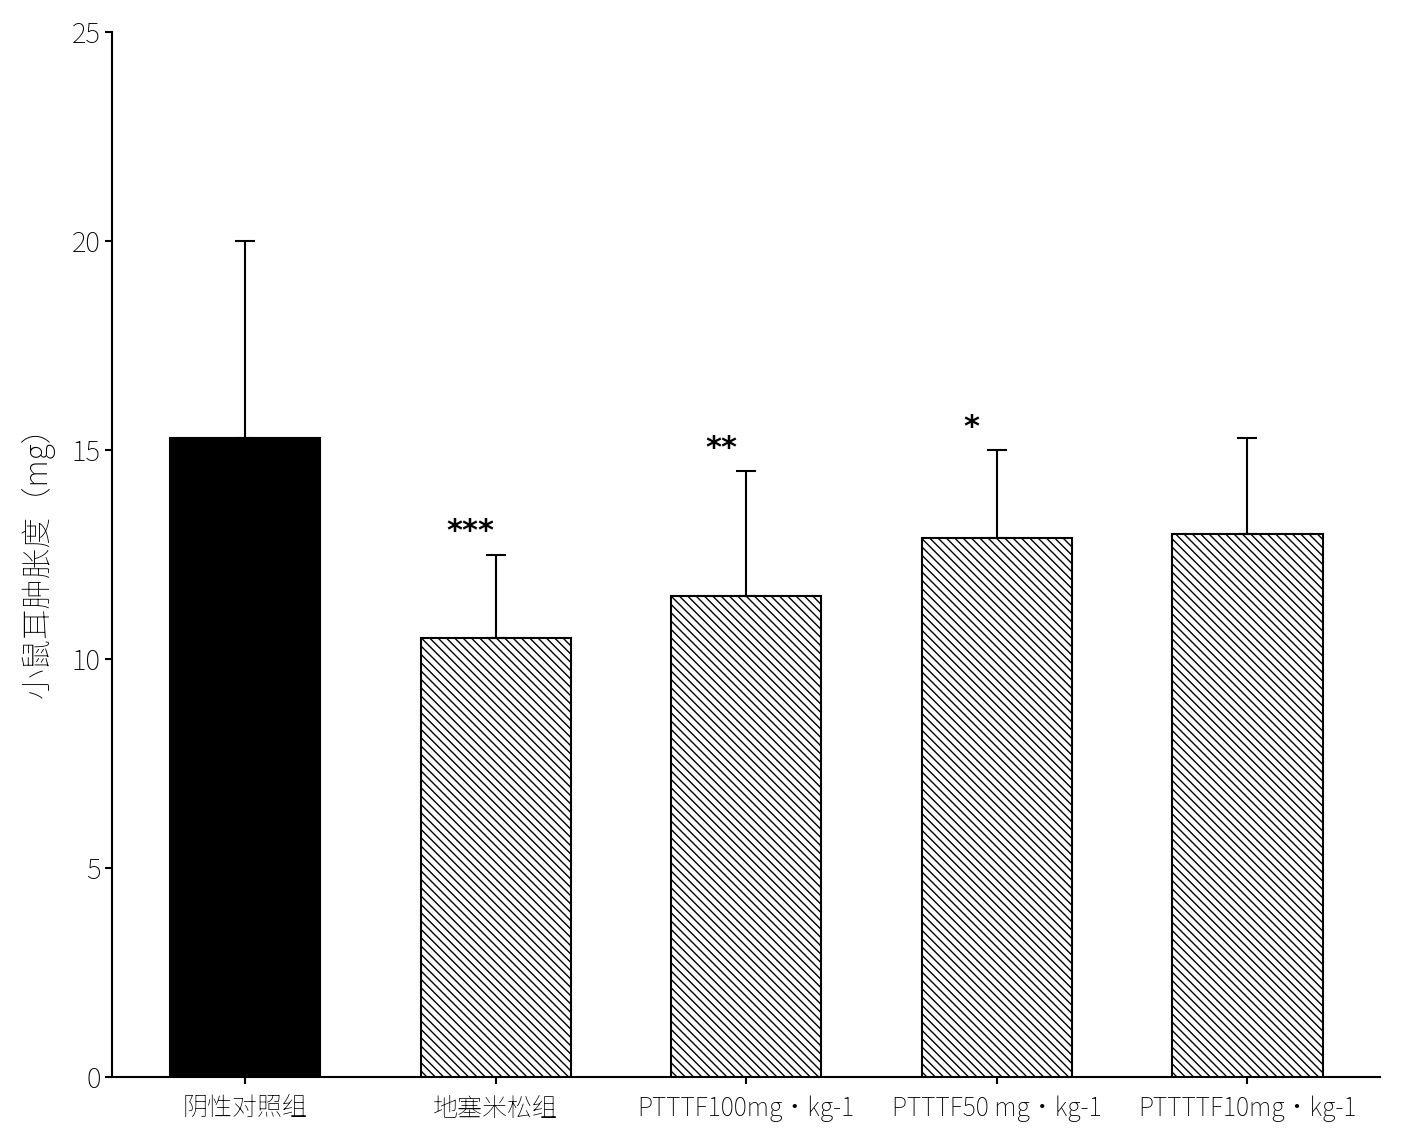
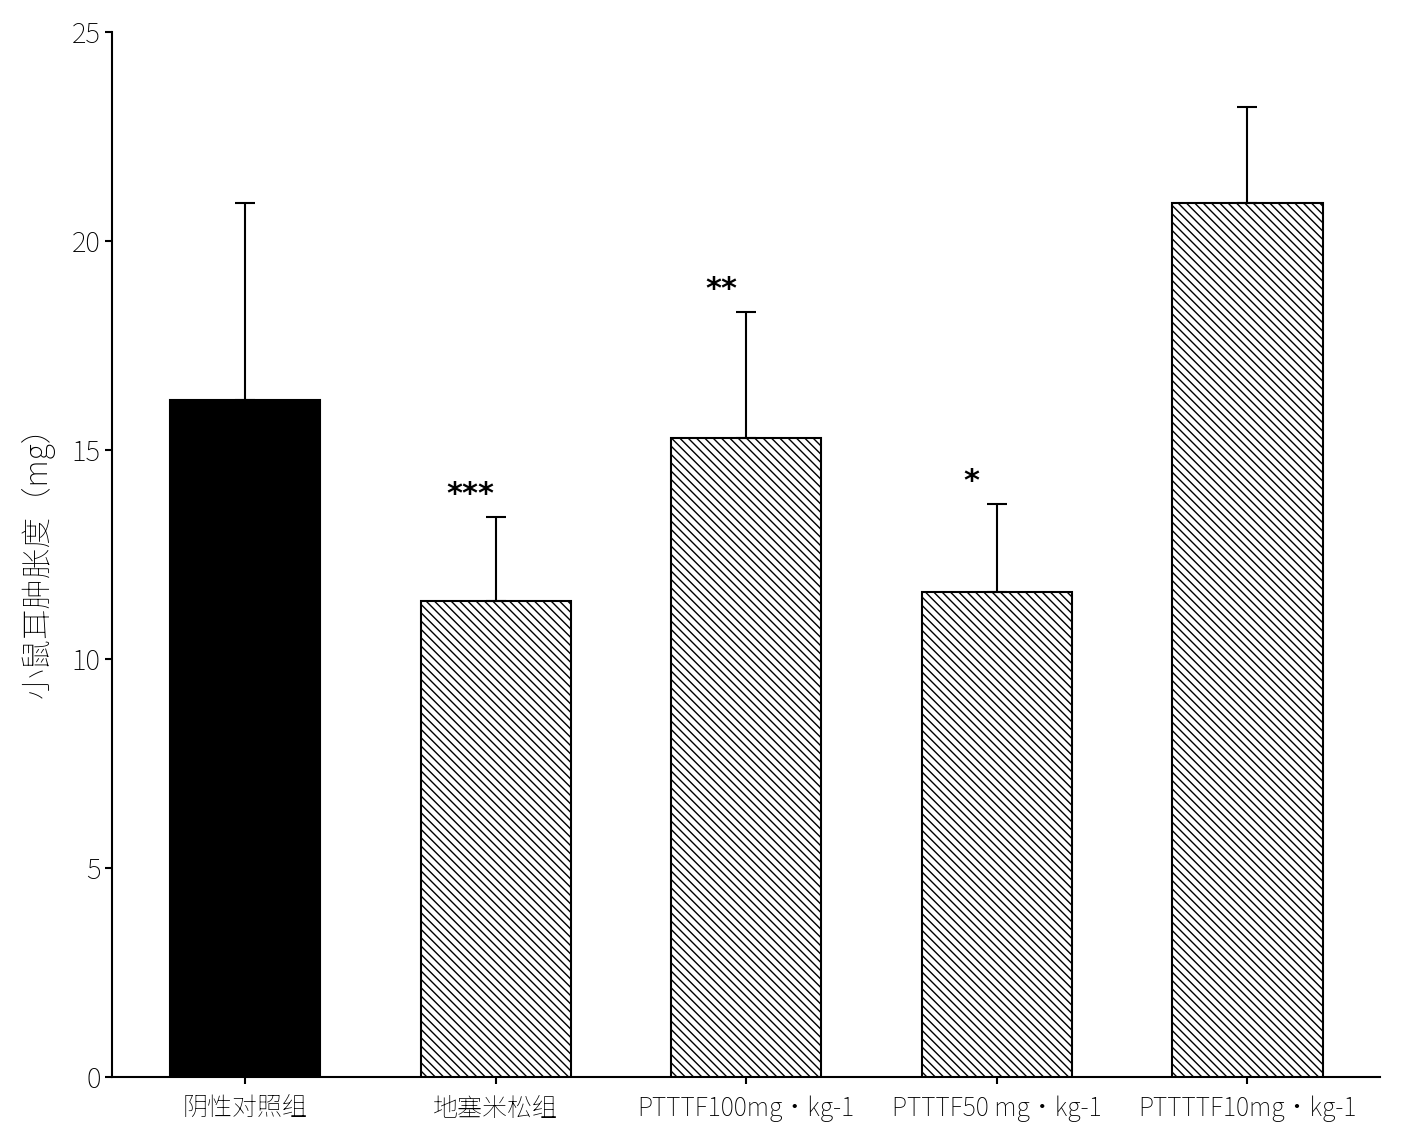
阴性对照组: 15.3 -> 16.2
地塞米松组: 10.5 -> 11.4
PTTTF100mg•kg-1: 11.5 -> 15.3
PTTTF50 mg•kg-1: 12.9 -> 11.6
PTTTTF10mg•kg-1: 13.0 -> 20.9
